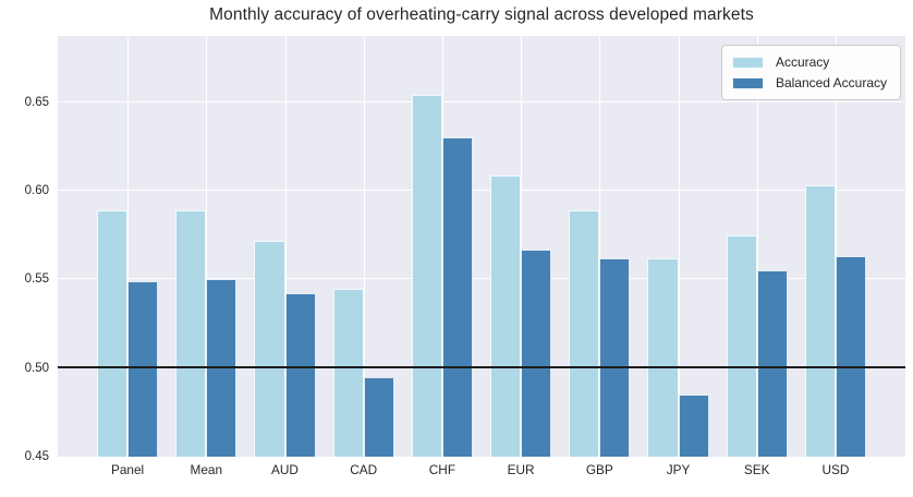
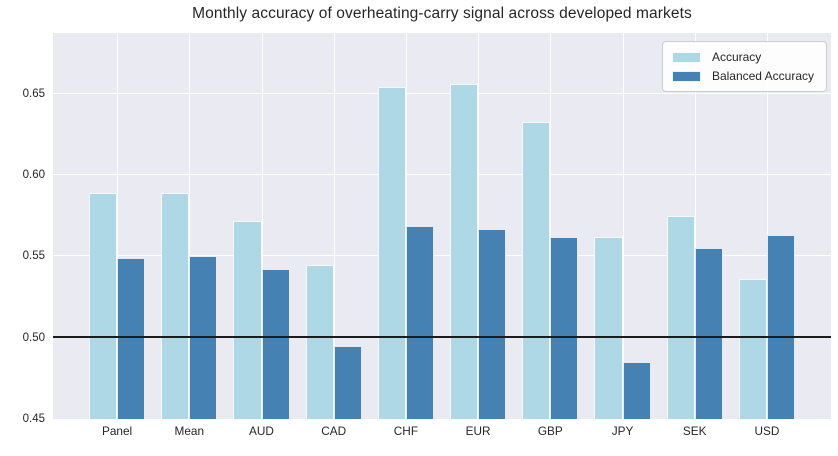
Balanced Accuracy/CHF: 0.630 -> 0.569
Accuracy/EUR: 0.609 -> 0.656
Accuracy/GBP: 0.589 -> 0.633
Accuracy/USD: 0.603 -> 0.536
